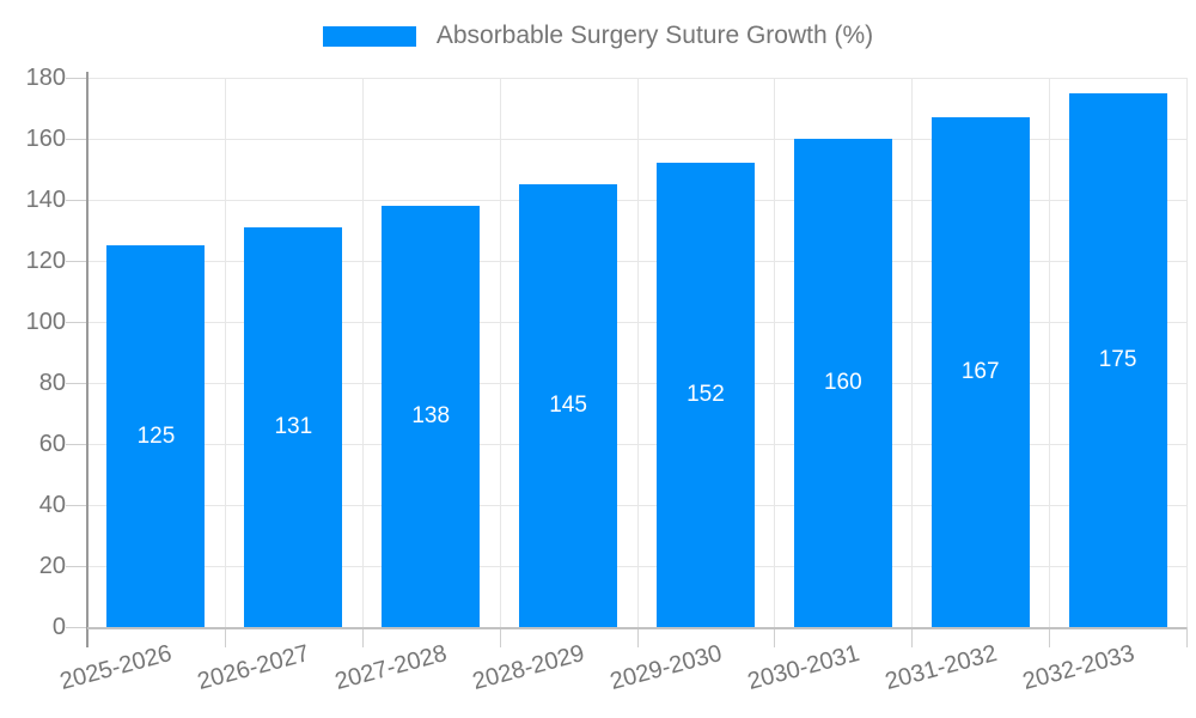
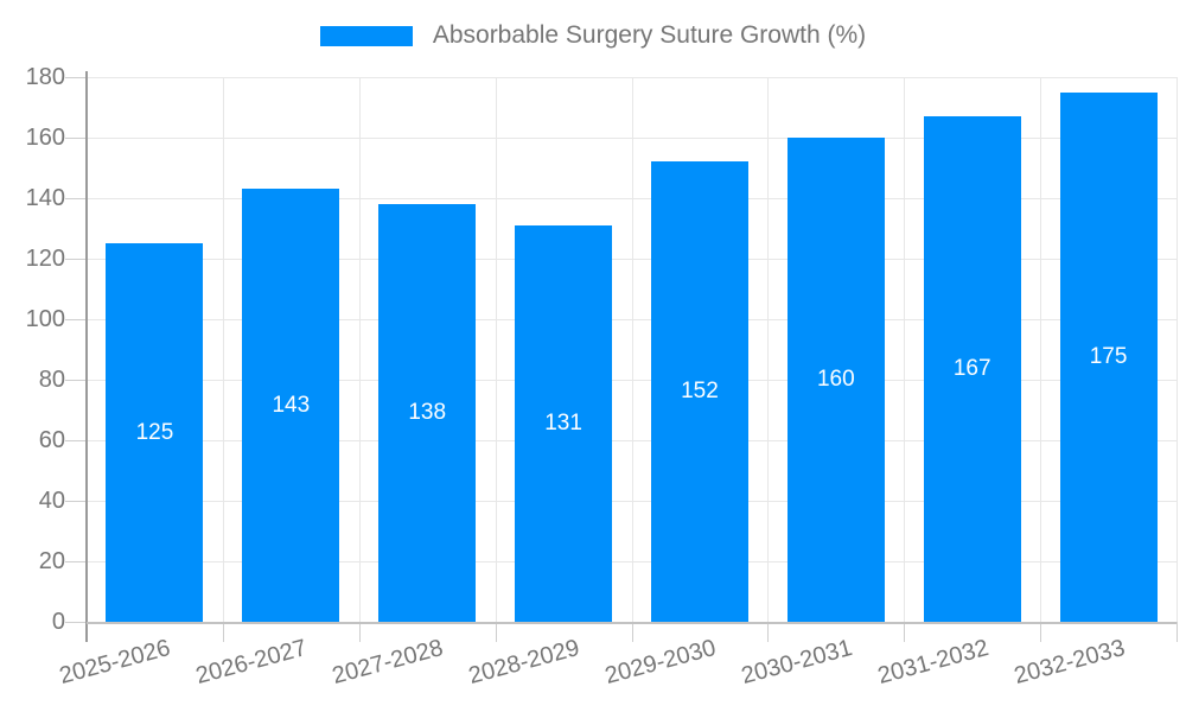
2026-2027: 131 -> 143
2028-2029: 145 -> 131
